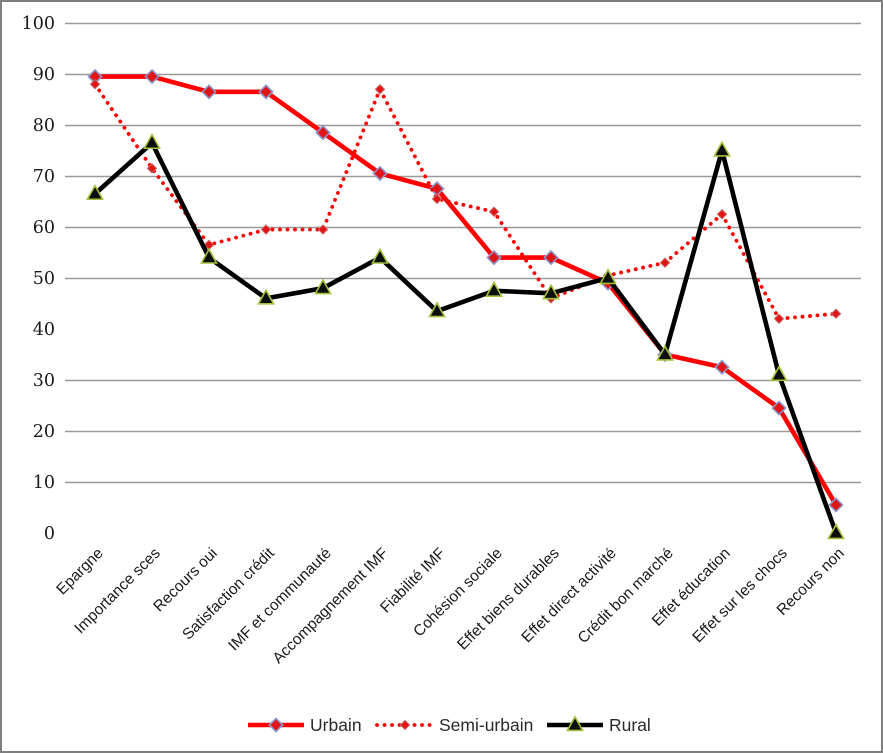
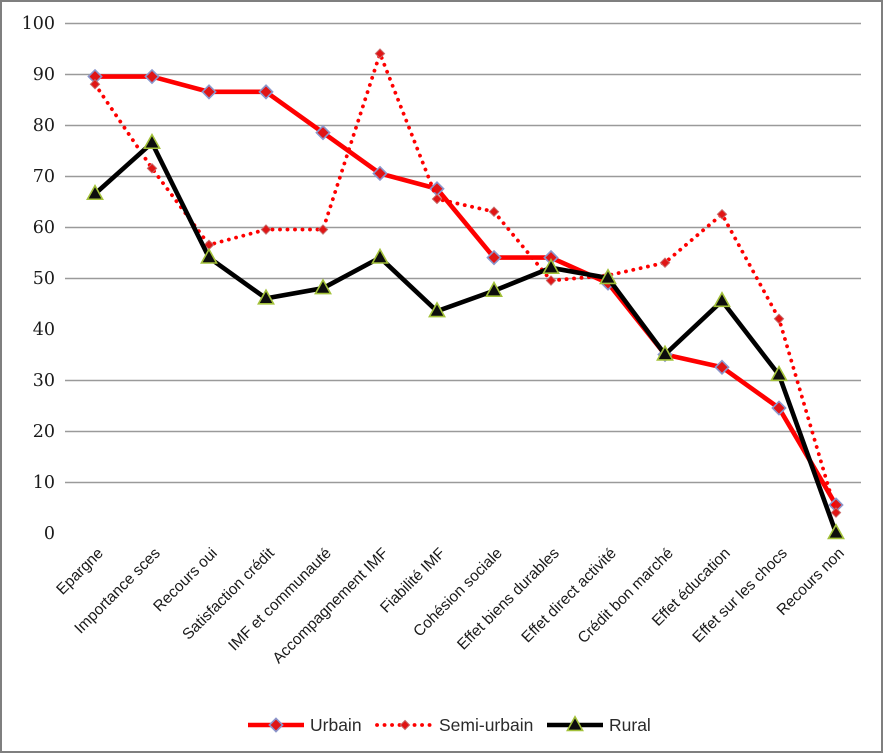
Semi-urbain/Accompagnement IMF: 87 -> 94
Semi-urbain/Effet biens durables: 46 -> 50
Rural/Effet biens durables: 47 -> 52
Rural/Effet éducation: 75 -> 46
Semi-urbain/Recours non: 43 -> 4
